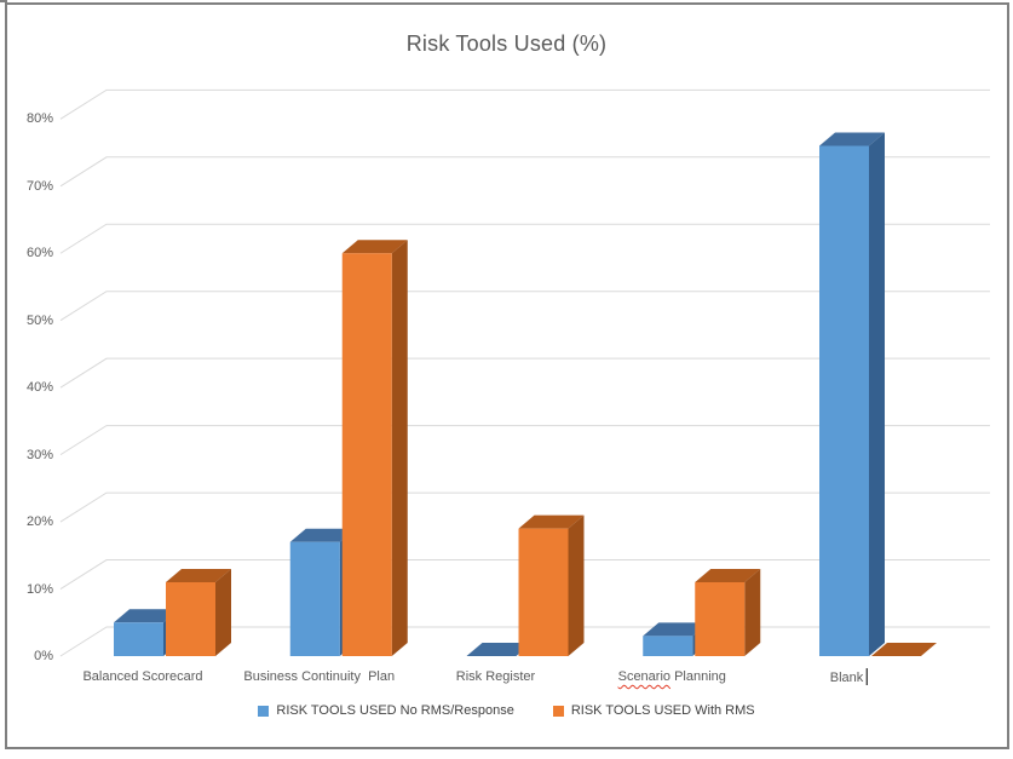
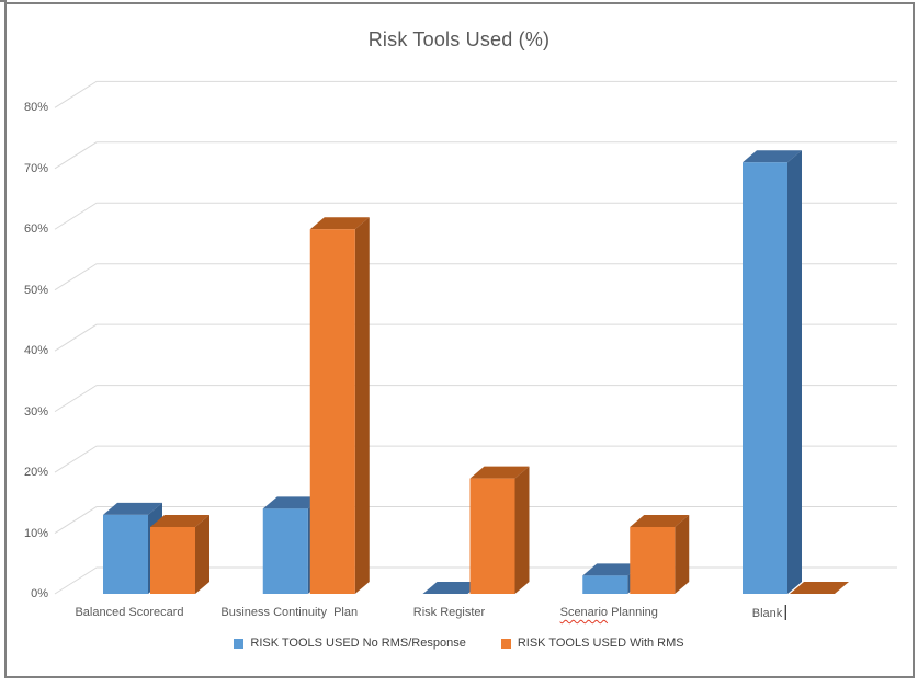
RISK TOOLS USED No RMS/Response/Balanced Scorecard: 5% -> 13%
RISK TOOLS USED No RMS/Response/Business Continuity Plan: 17% -> 14%
RISK TOOLS USED No RMS/Response/Blank: 76% -> 71%
